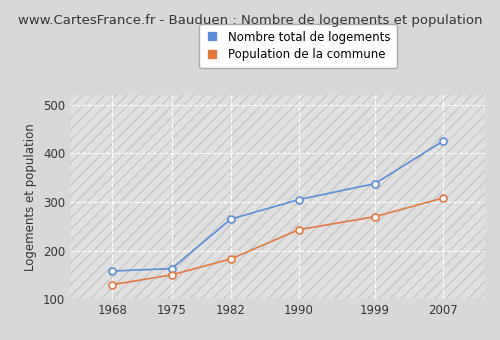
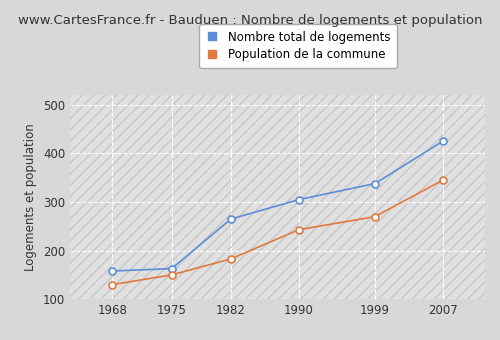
Population de la commune/2007: 308 -> 345
